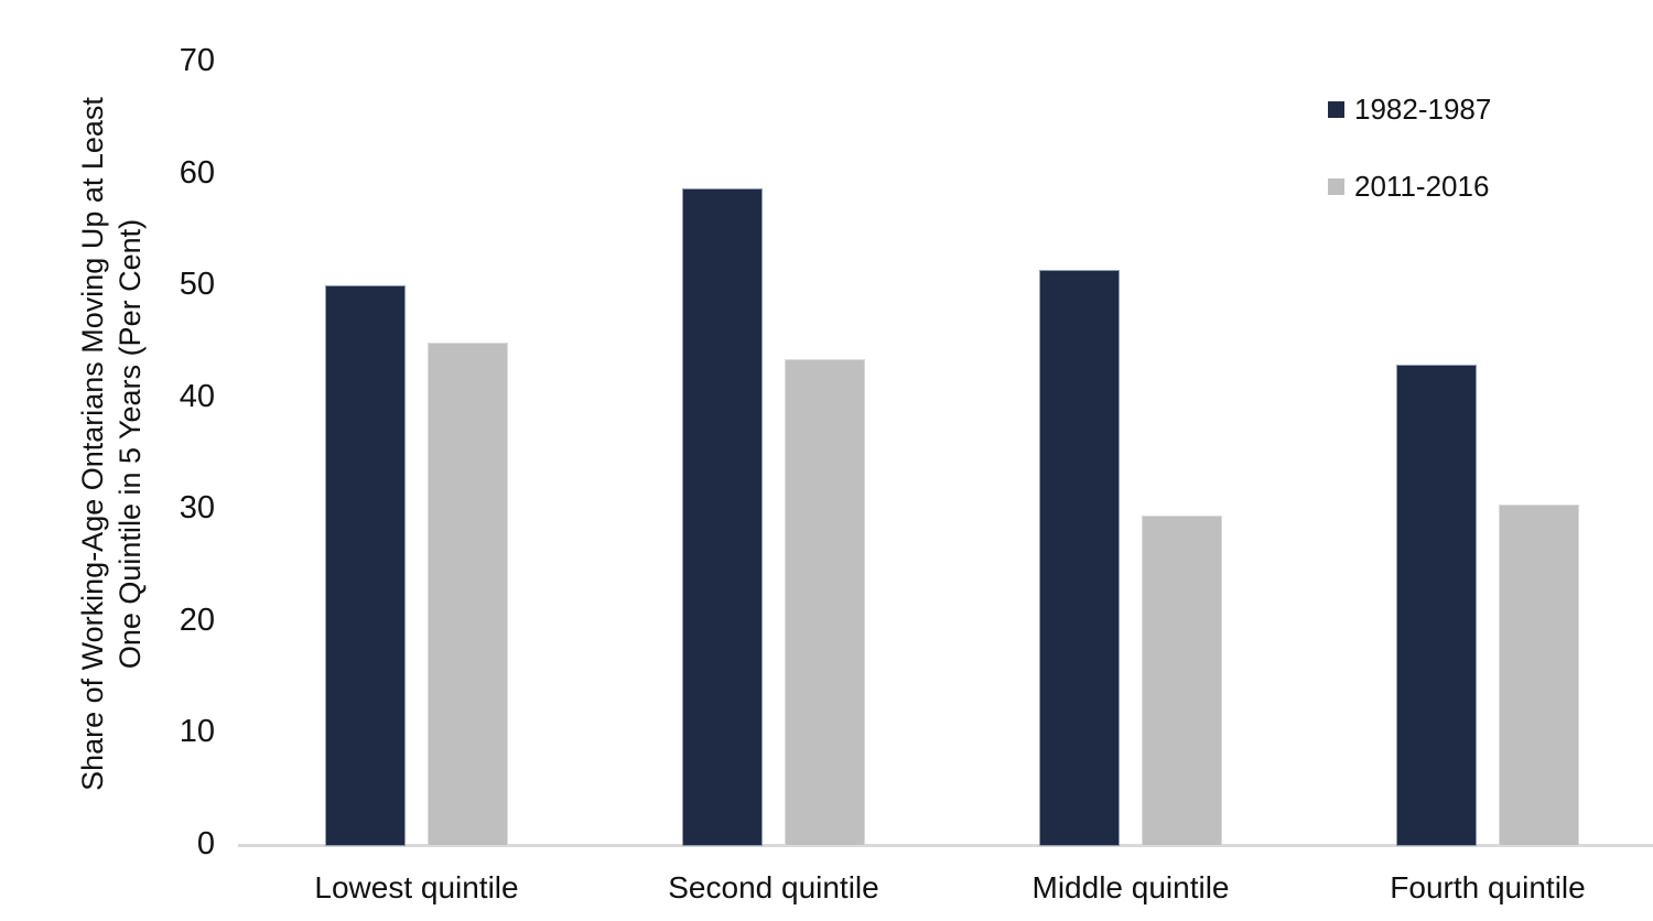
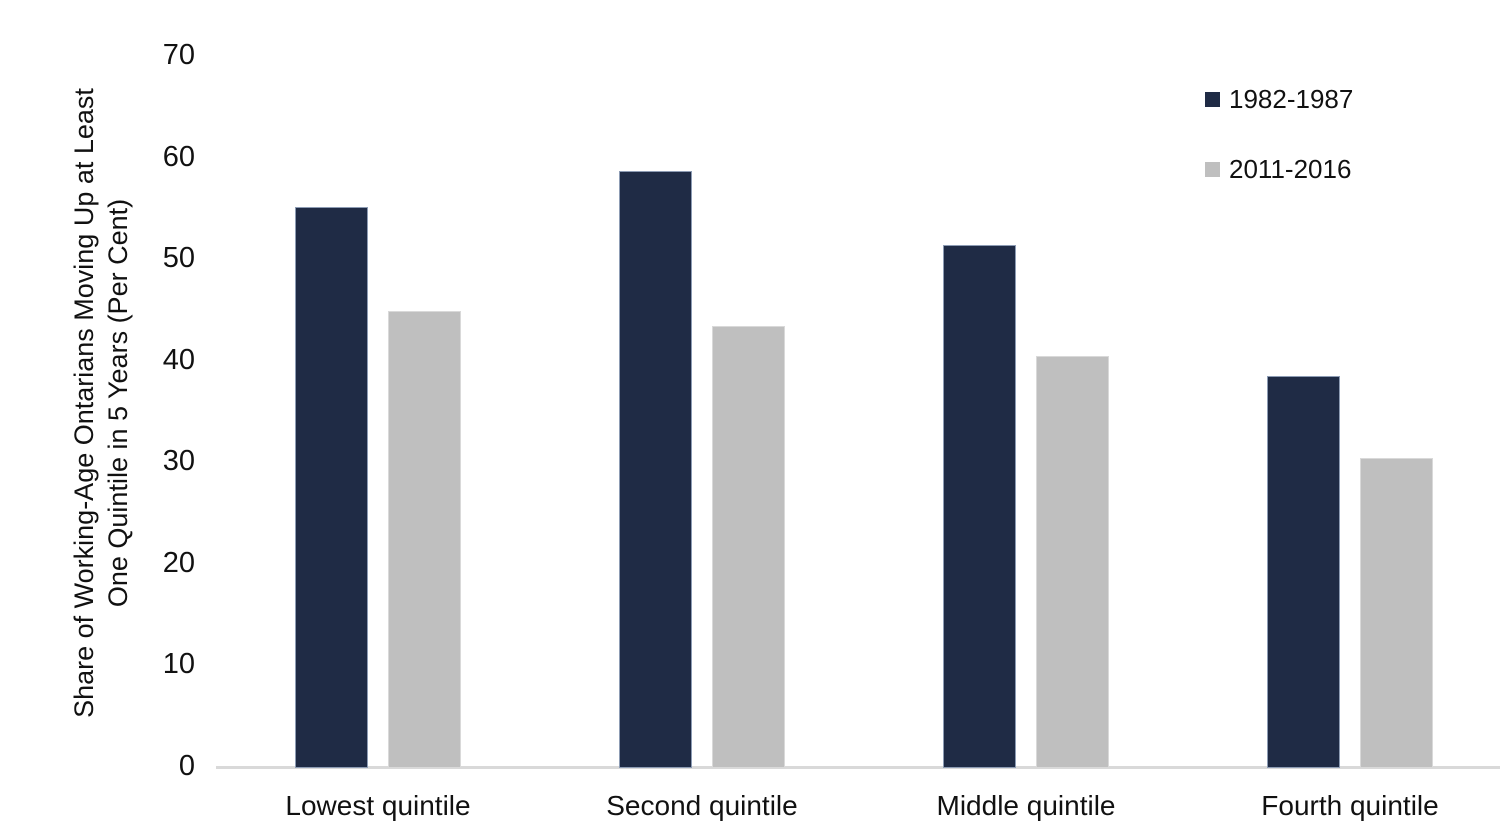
1982-1987/Lowest quintile: 50.1 -> 55.2
2011-2016/Middle quintile: 29.5 -> 40.6
1982-1987/Fourth quintile: 43.0 -> 38.6
